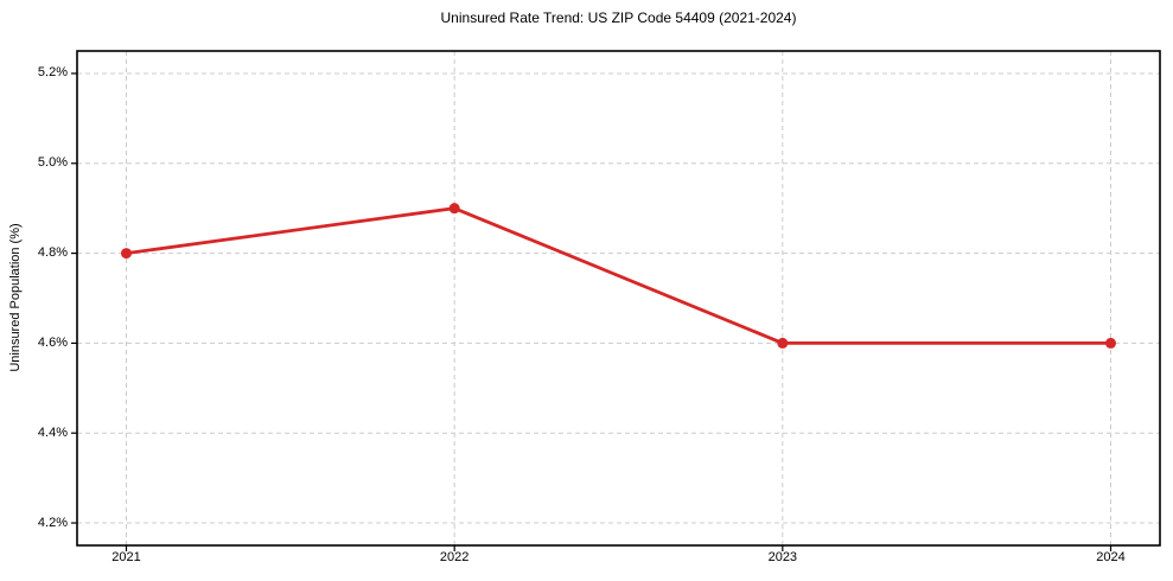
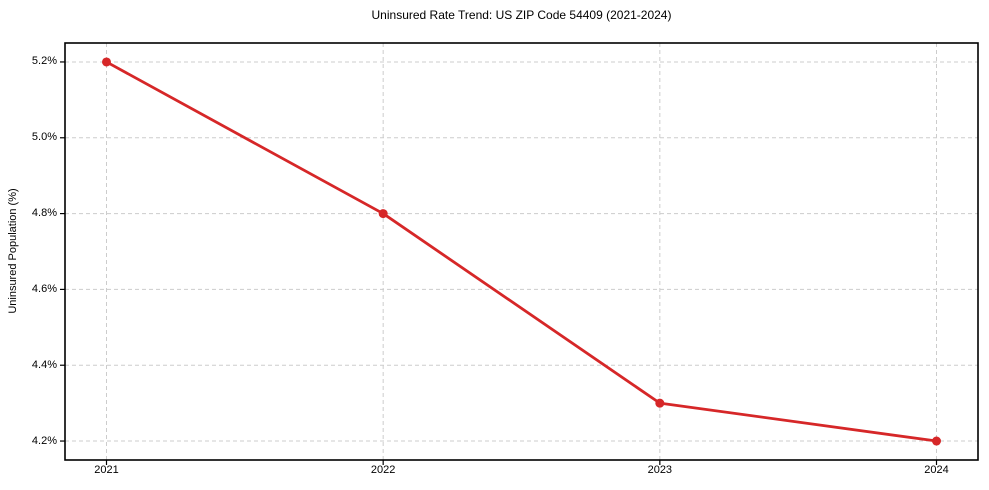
2021: 4.8% -> 5.2%
2022: 4.9% -> 4.8%
2023: 4.6% -> 4.3%
2024: 4.6% -> 4.2%
